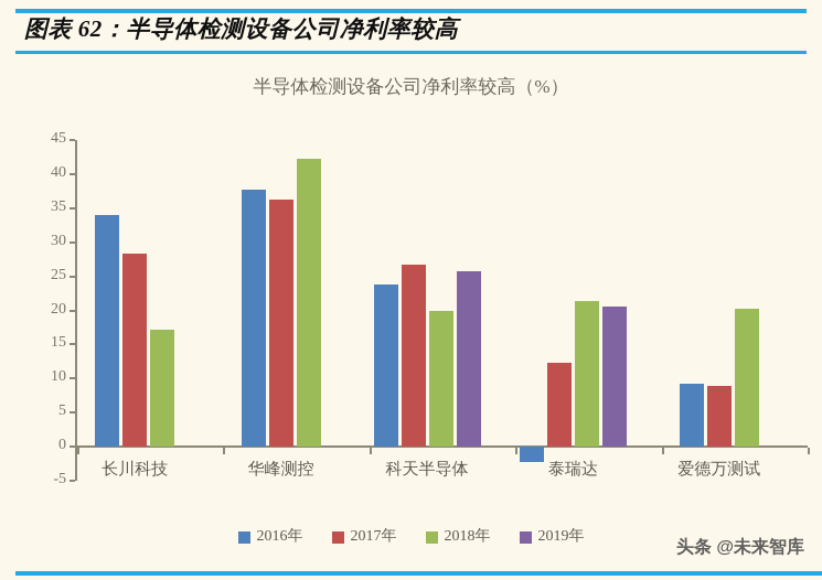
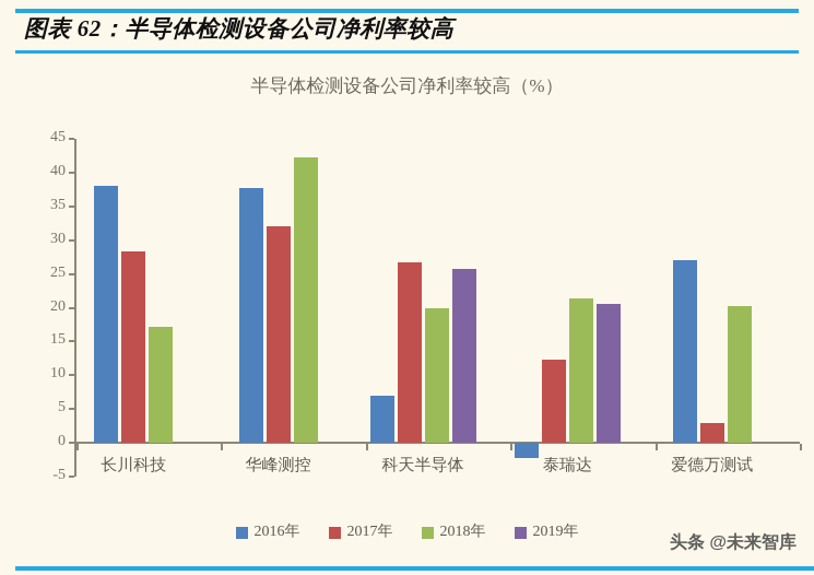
2016年/长川科技: 34 -> 38
2017年/华峰测控: 36 -> 32
2016年/科天半导体: 24 -> 7
2016年/爱德万测试: 9 -> 27
2017年/爱德万测试: 9 -> 3
